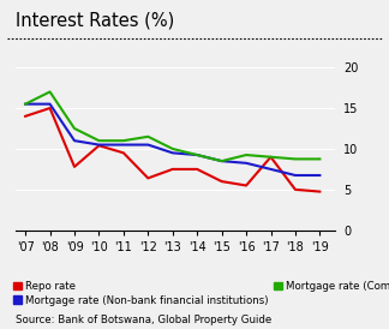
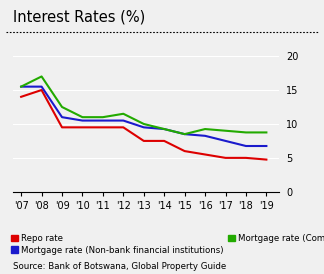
Repo rate/'09: 7.8 -> 9.5
Repo rate/'10: 10.4 -> 9.5
Repo rate/'12: 6.4 -> 9.5
Repo rate/'17: 9.0 -> 5.0
